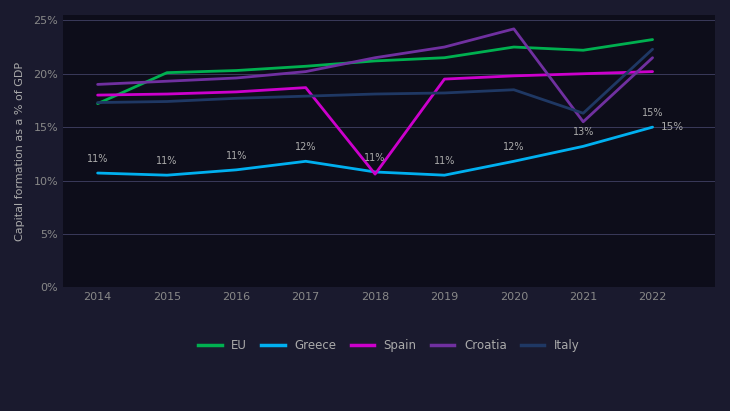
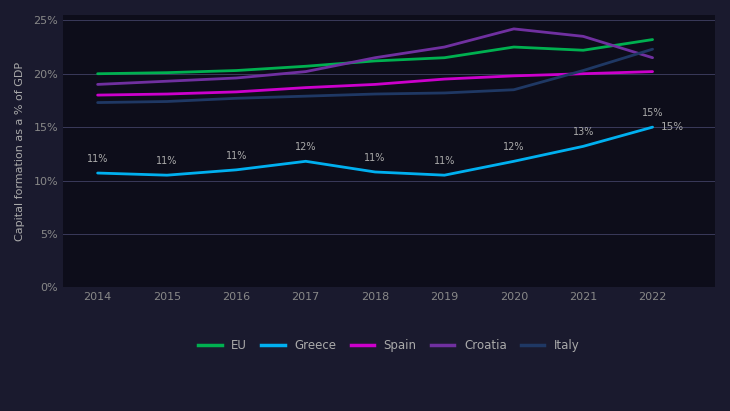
EU/2014: 17.2% -> 20.0%
Spain/2018: 10.6% -> 19.0%
Croatia/2021: 15.5% -> 23.5%
Italy/2021: 16.3% -> 20.3%
